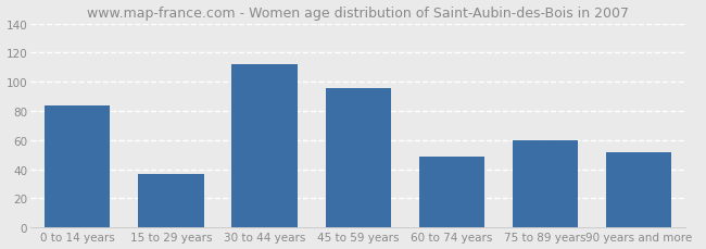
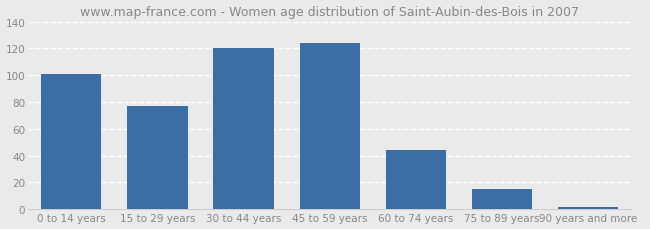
0 to 14 years: 84 -> 101
15 to 29 years: 37 -> 77
30 to 44 years: 112 -> 120
45 to 59 years: 96 -> 124
60 to 74 years: 49 -> 44
75 to 89 years: 60 -> 15
90 years and more: 52 -> 2
